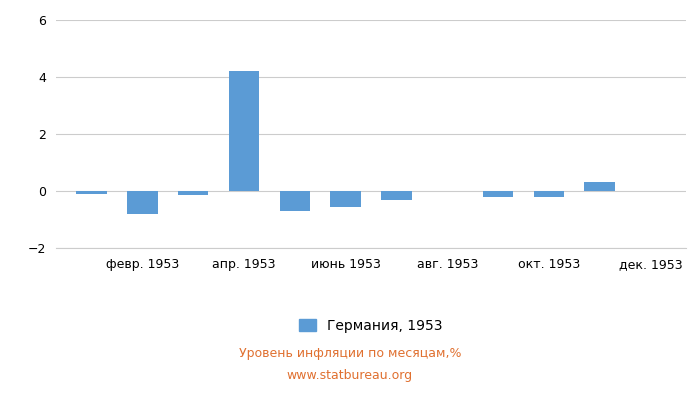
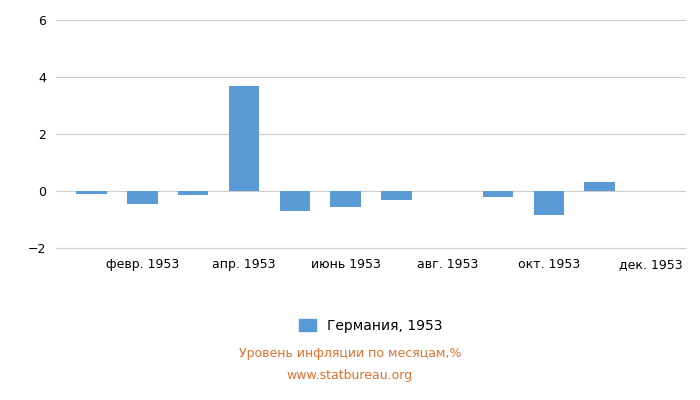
февр. 1953: -0.80 -> -0.45
апр. 1953: 4.20 -> 3.70
окт. 1953: -0.20 -> -0.85
